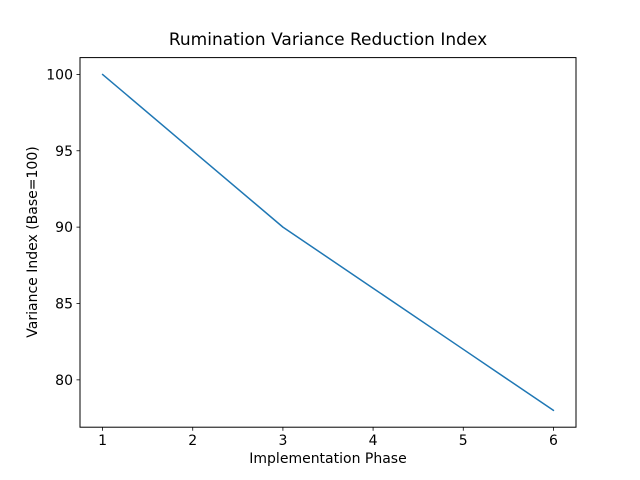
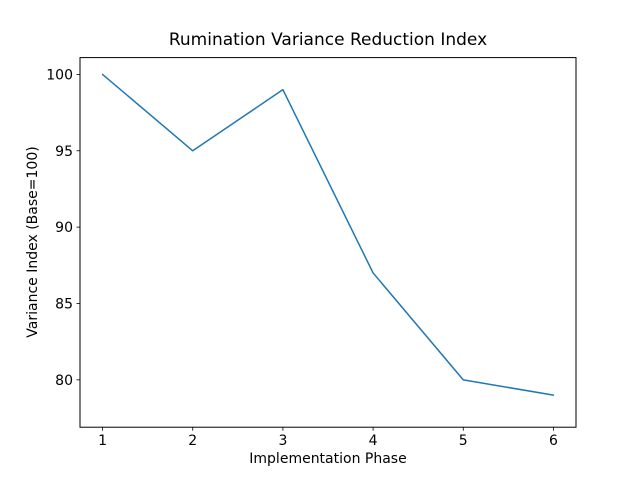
3: 90 -> 99
4: 86 -> 87
5: 82 -> 80
6: 78 -> 79
